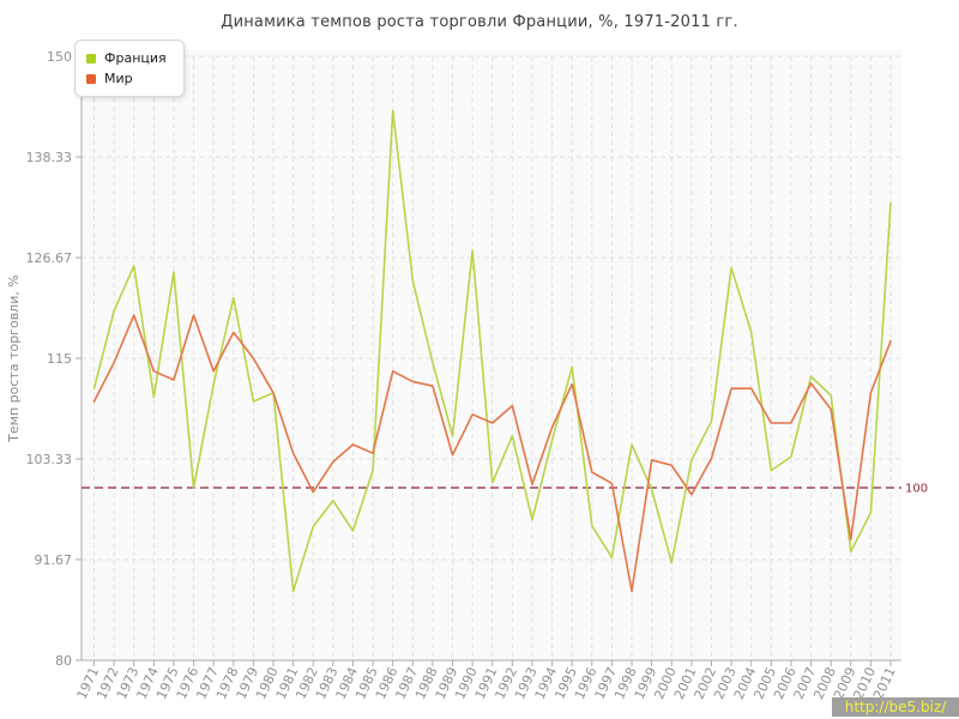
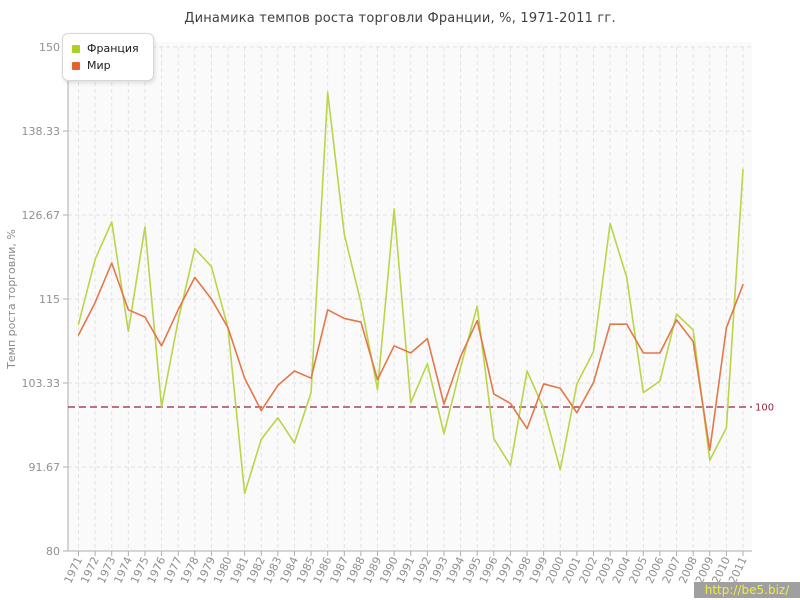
Мир/1976: 120 -> 108
Франция/1979: 110 -> 120
Франция/1989: 106 -> 102
Мир/1998: 88 -> 97
